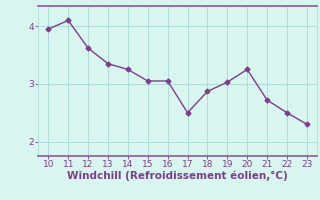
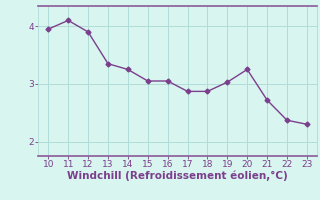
12: 3.62 -> 3.90
17: 2.50 -> 2.87
22: 2.50 -> 2.37
